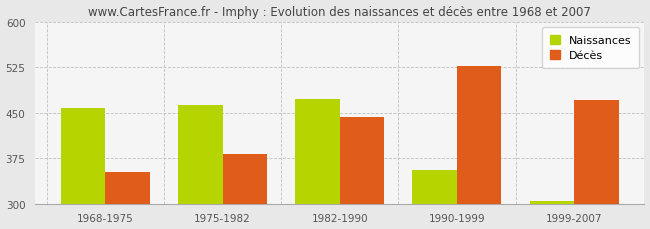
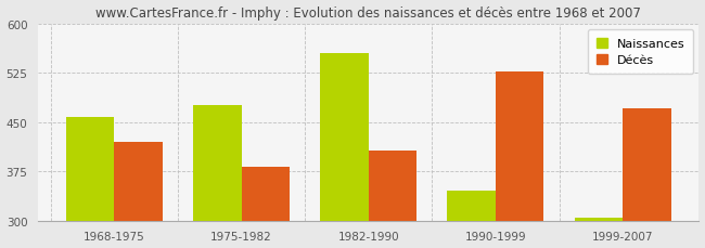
Décès/1968-1975: 352 -> 420
Naissances/1975-1982: 463 -> 476
Naissances/1982-1990: 472 -> 554
Décès/1982-1990: 443 -> 406
Naissances/1990-1999: 355 -> 346
